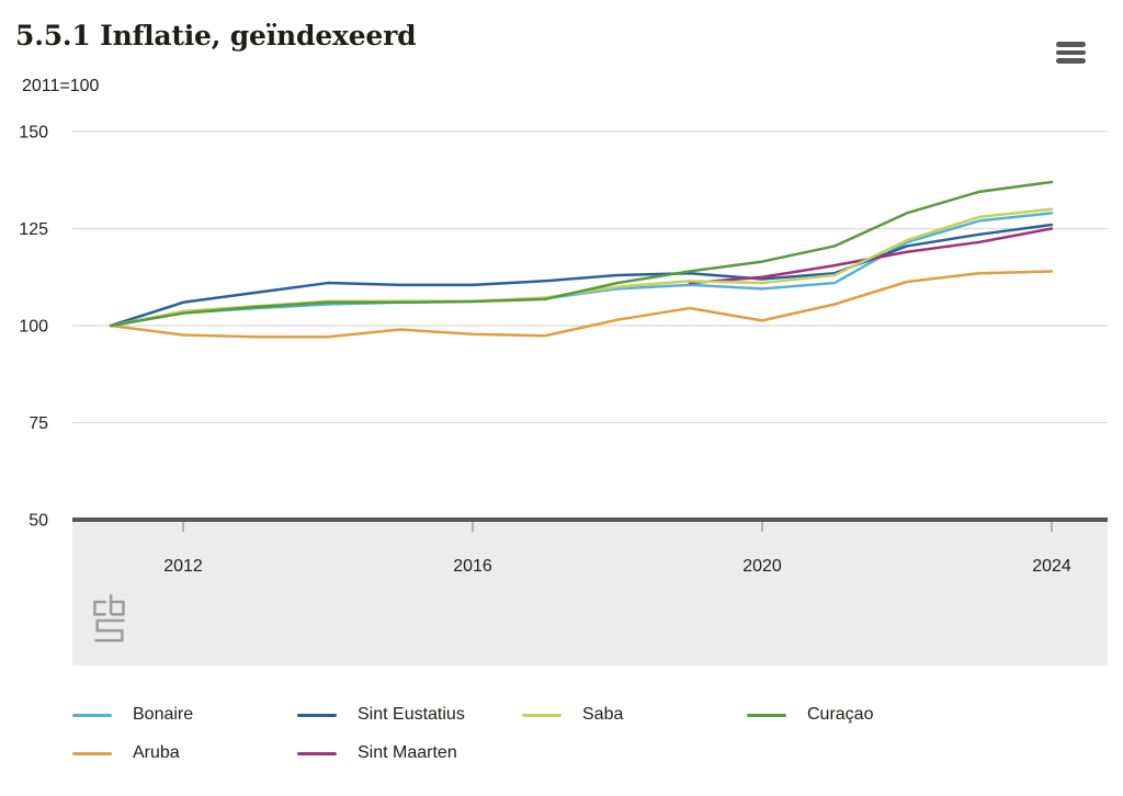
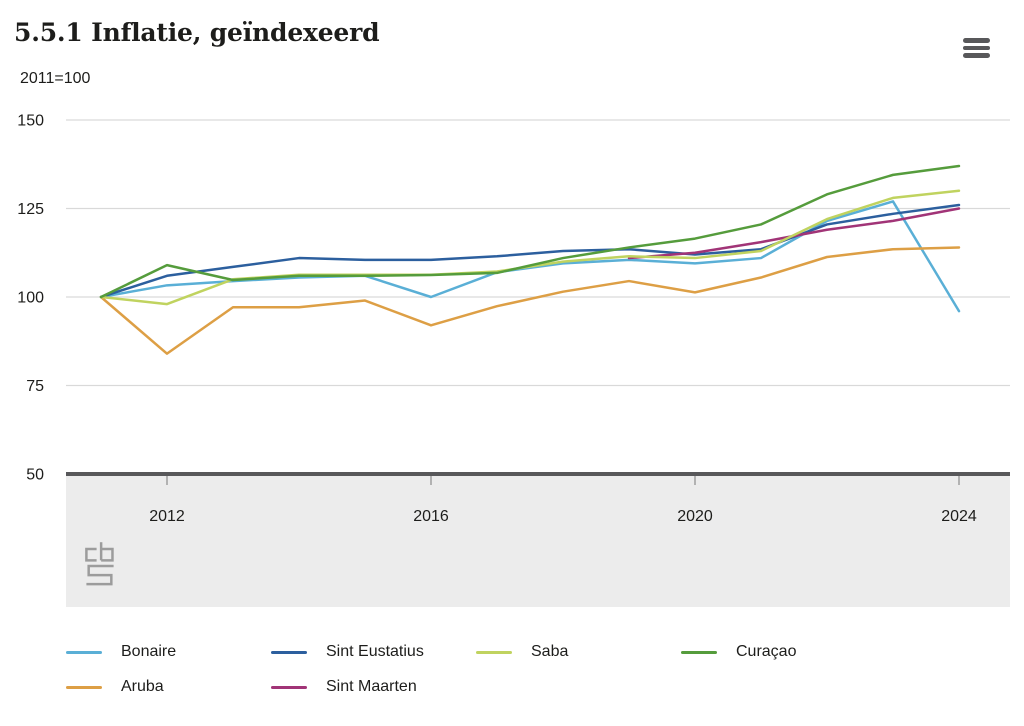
Aruba/2012: 98 -> 84
Saba/2012: 104 -> 98
Curaçao/2012: 103 -> 109
Bonaire/2016: 106 -> 100
Aruba/2016: 98 -> 92
Bonaire/2024: 129 -> 96
